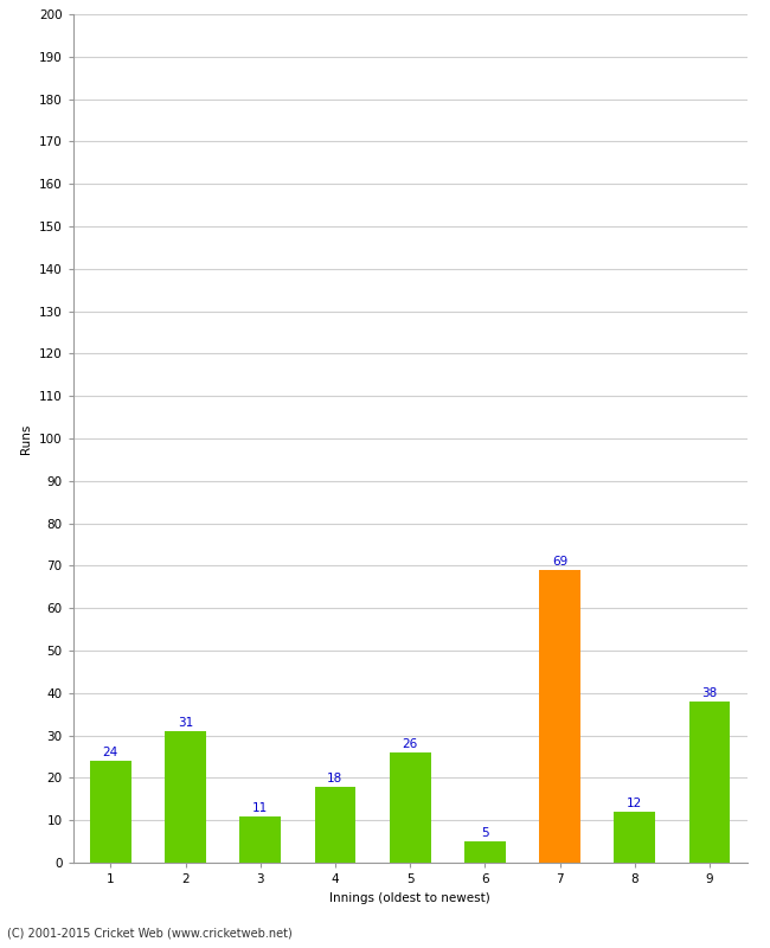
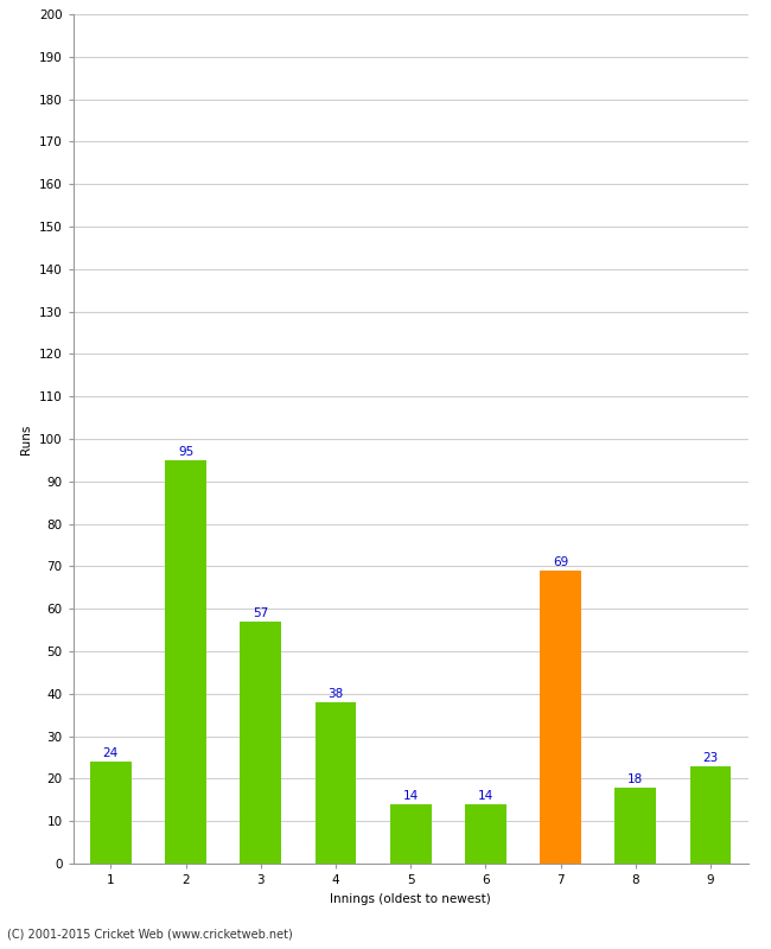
2: 31 -> 95
3: 11 -> 57
4: 18 -> 38
5: 26 -> 14
6: 5 -> 14
8: 12 -> 18
9: 38 -> 23
